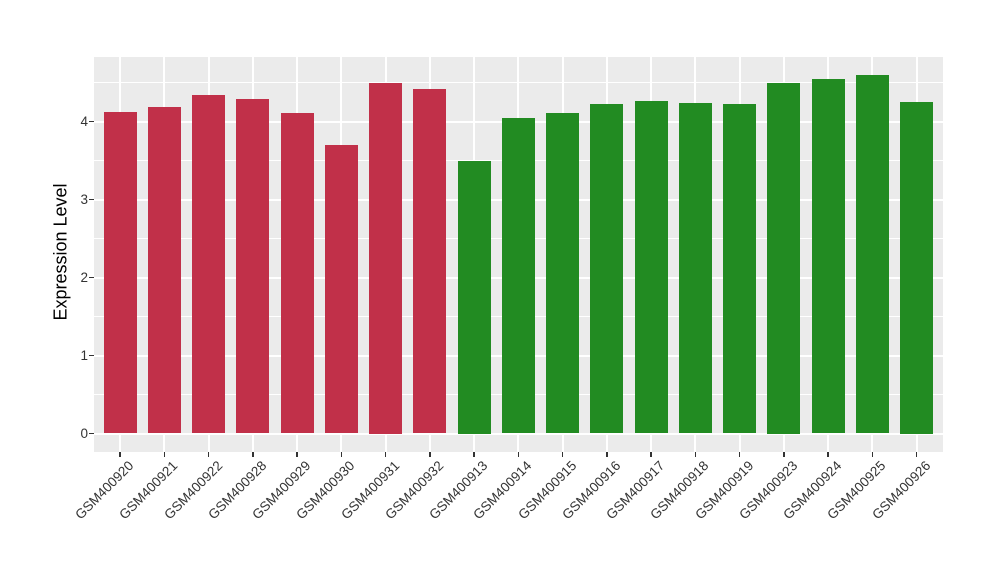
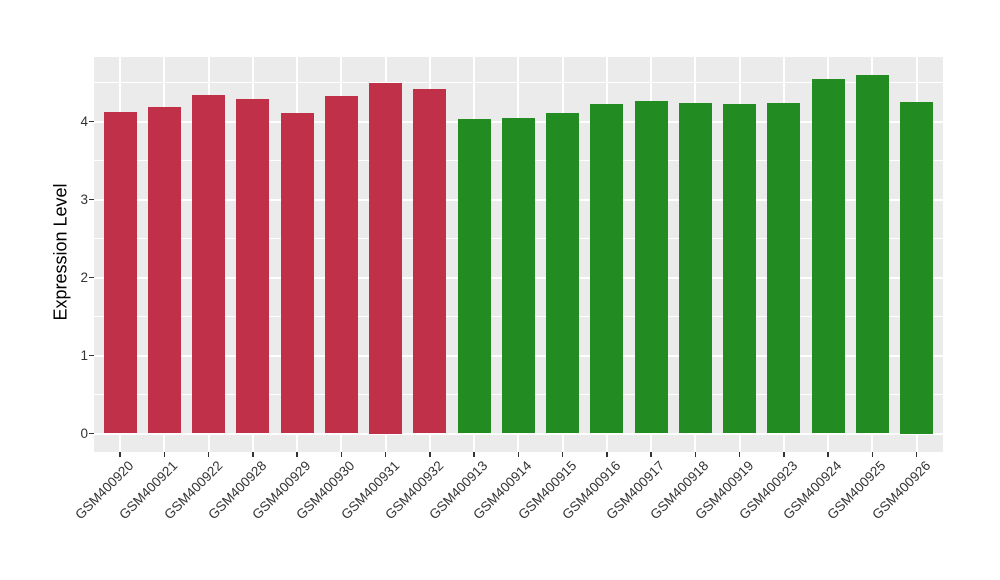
GSM400930: 3.7 -> 4.3
GSM400913: 3.5 -> 4.0
GSM400923: 4.5 -> 4.2
